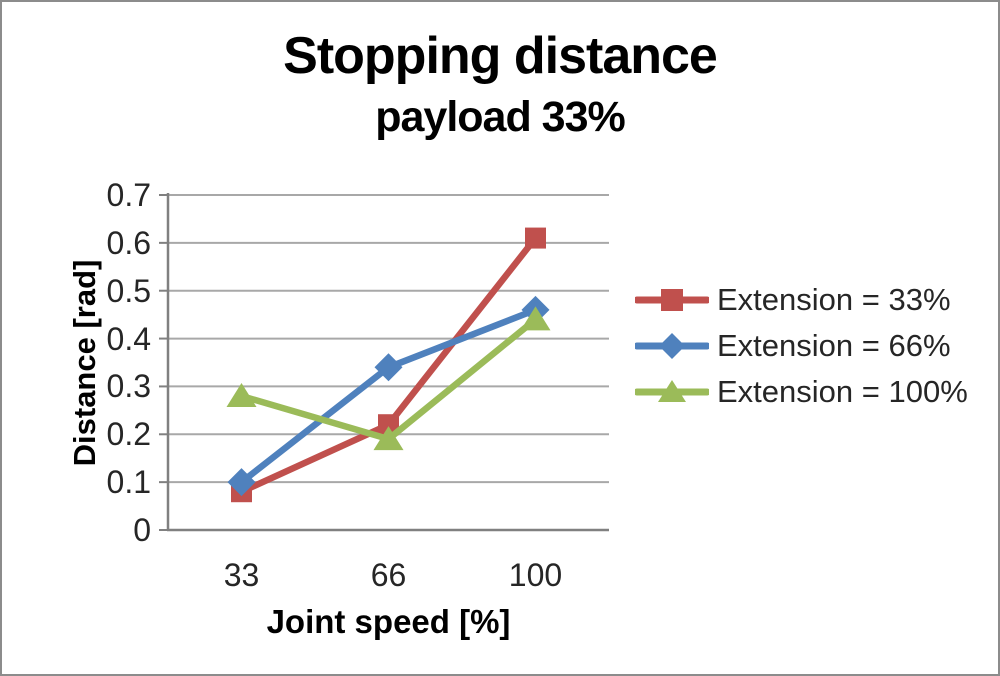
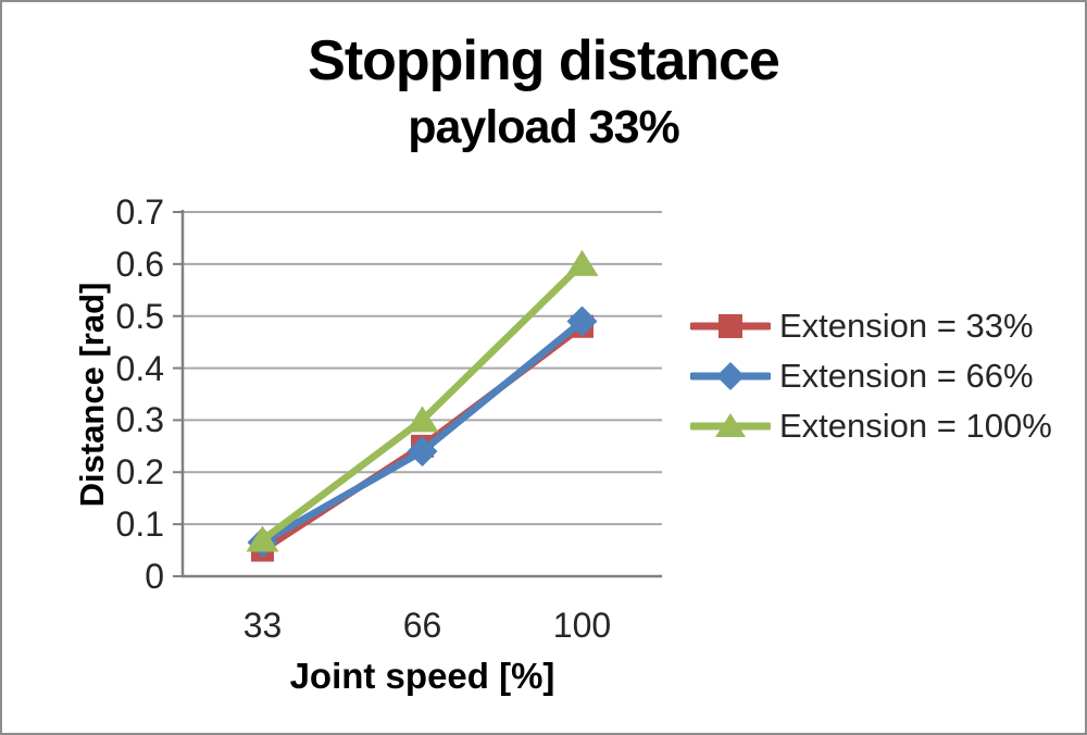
Extension = 33%/33: 0.08 -> 0.05
Extension = 66%/33: 0.10 -> 0.07
Extension = 100%/33: 0.28 -> 0.07
Extension = 33%/66: 0.22 -> 0.25
Extension = 66%/66: 0.34 -> 0.24
Extension = 100%/66: 0.19 -> 0.30
Extension = 33%/100: 0.61 -> 0.48
Extension = 66%/100: 0.46 -> 0.49
Extension = 100%/100: 0.44 -> 0.60
